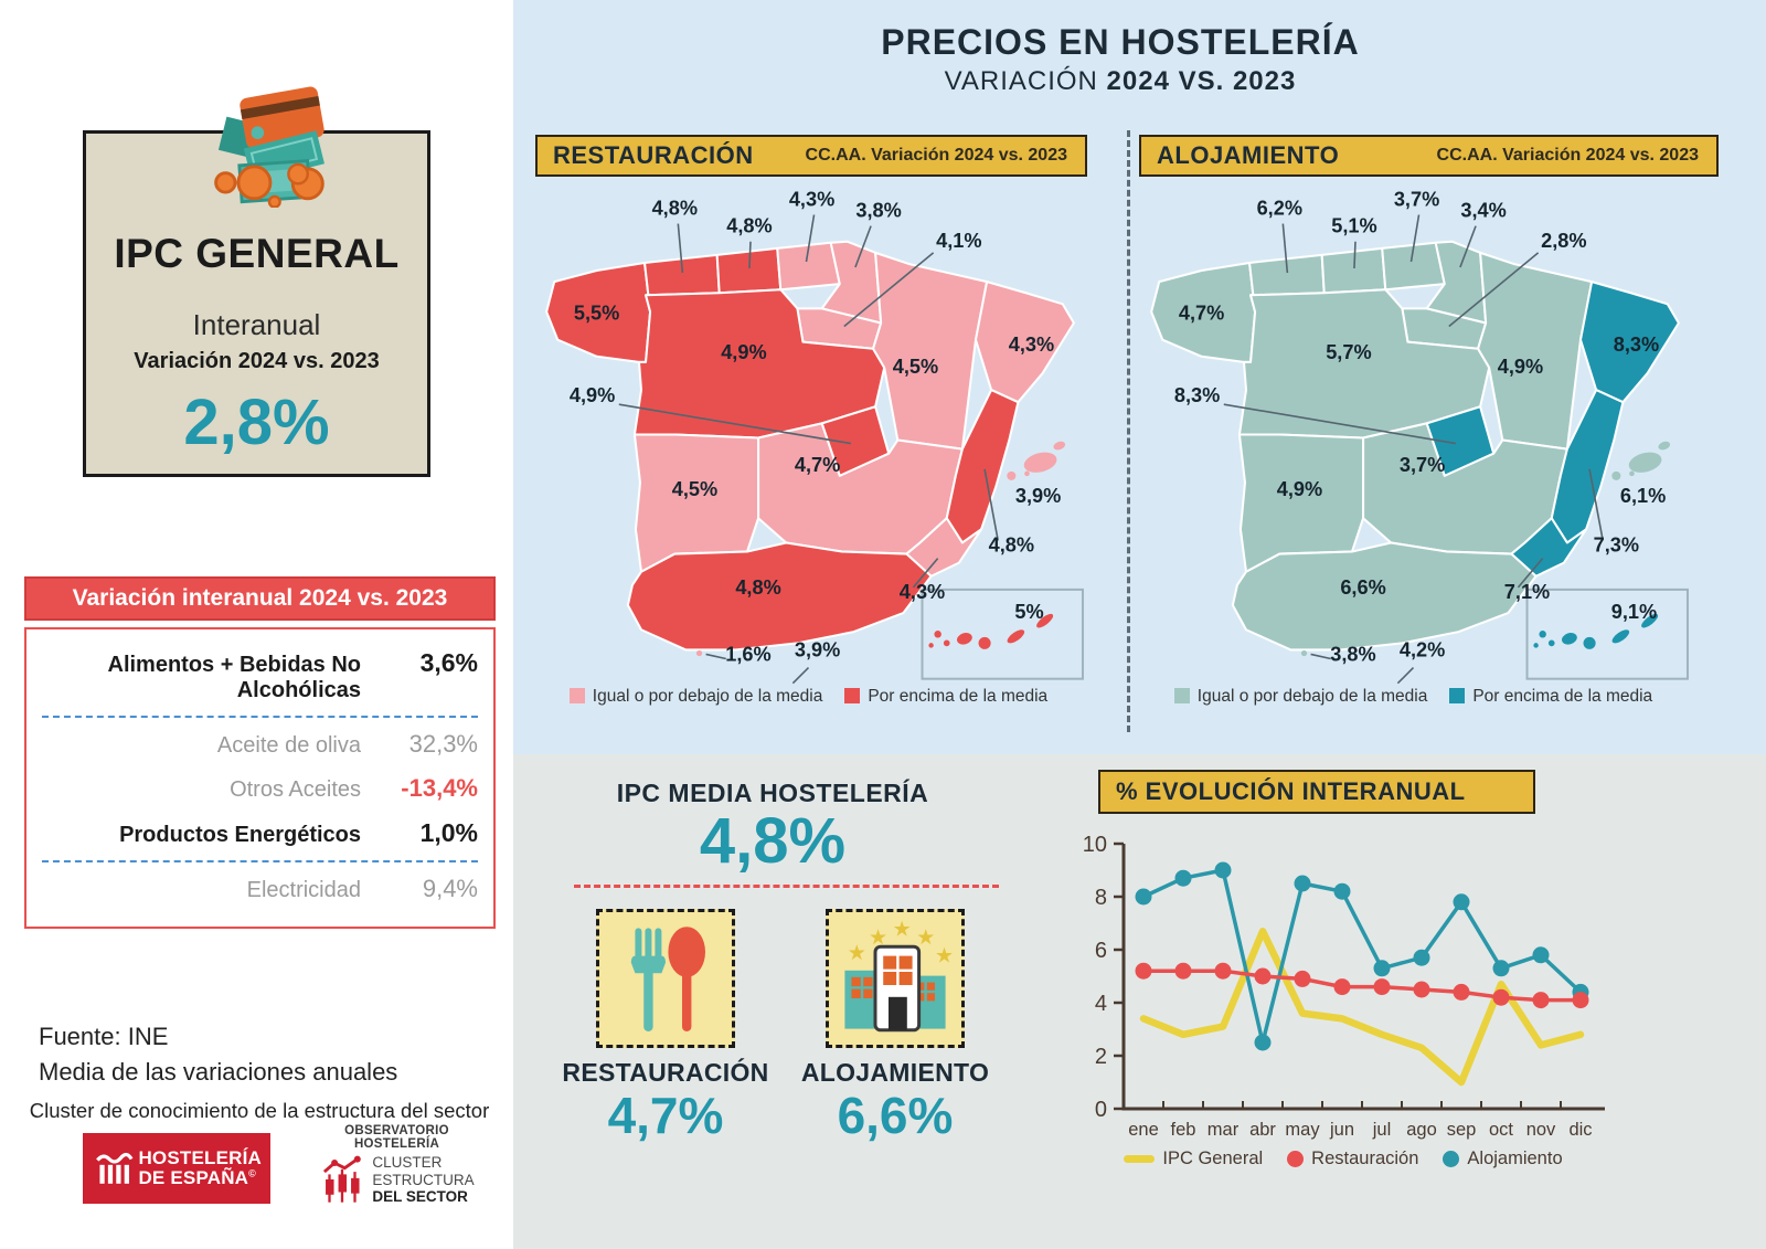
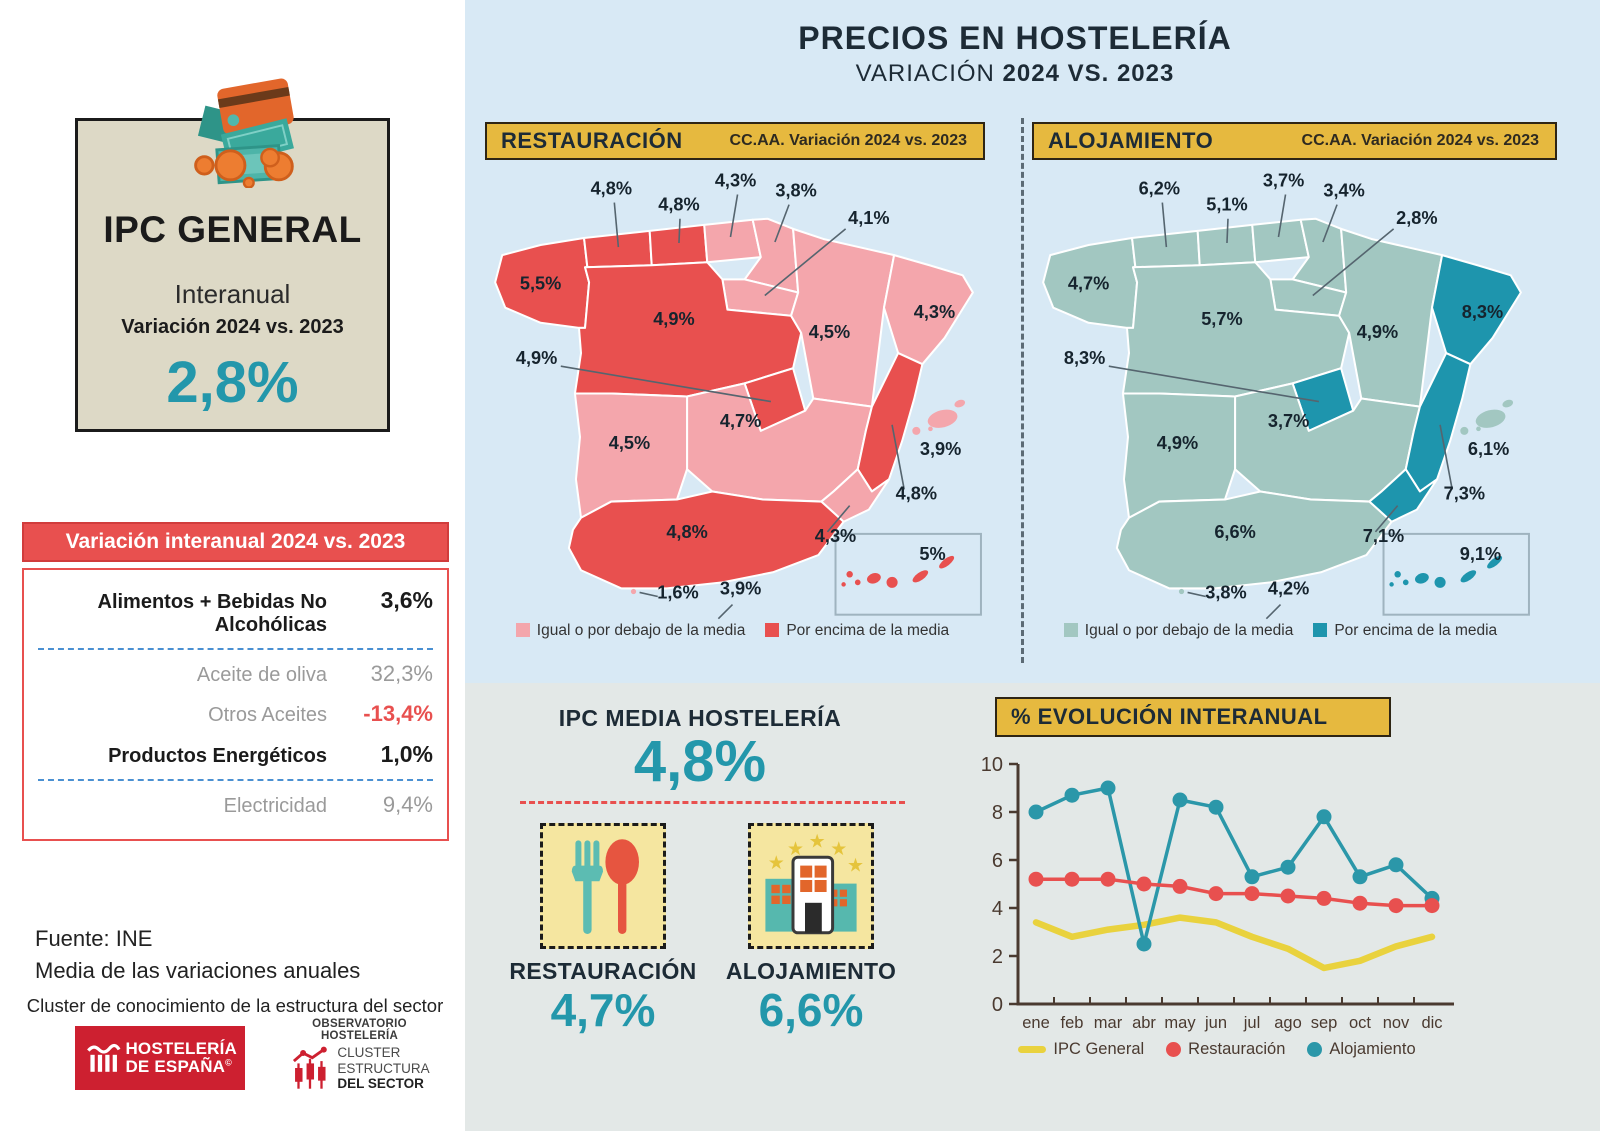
IPC General/abr: 6.7 -> 3.3
IPC General/sep: 1.0 -> 1.5
IPC General/oct: 4.7 -> 1.8
